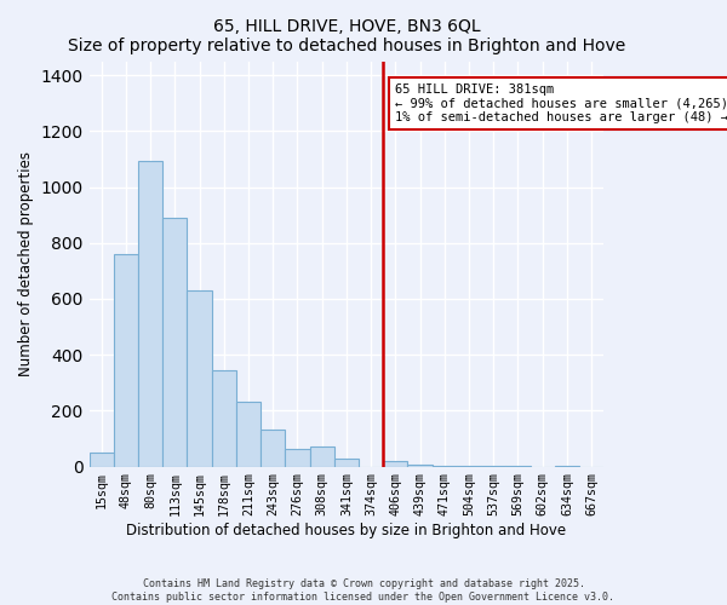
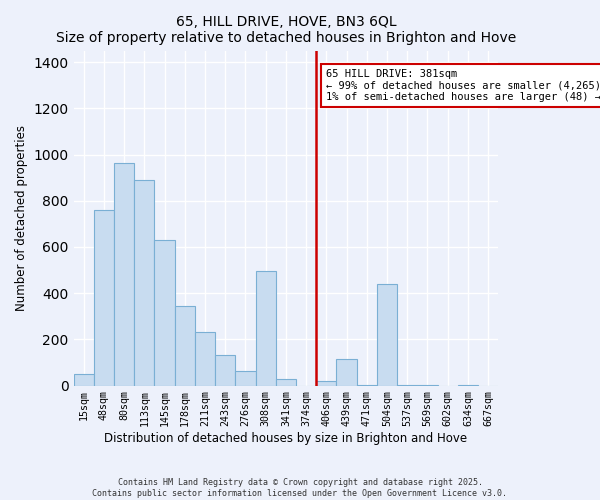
80sqm: 1095 -> 965
308sqm: 70 -> 495
439sqm: 8 -> 115
504sqm: 2 -> 440
